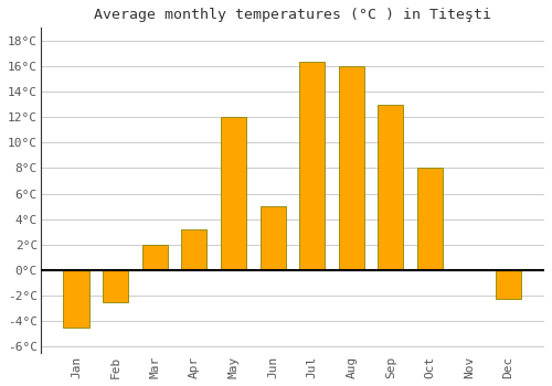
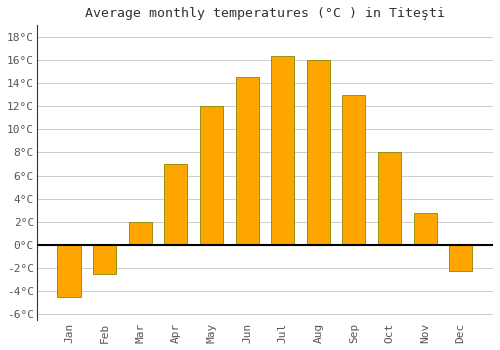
Apr: 3.2°C -> 7.0°C
Jun: 5.0°C -> 14.5°C
Nov: 0.1°C -> 2.8°C
